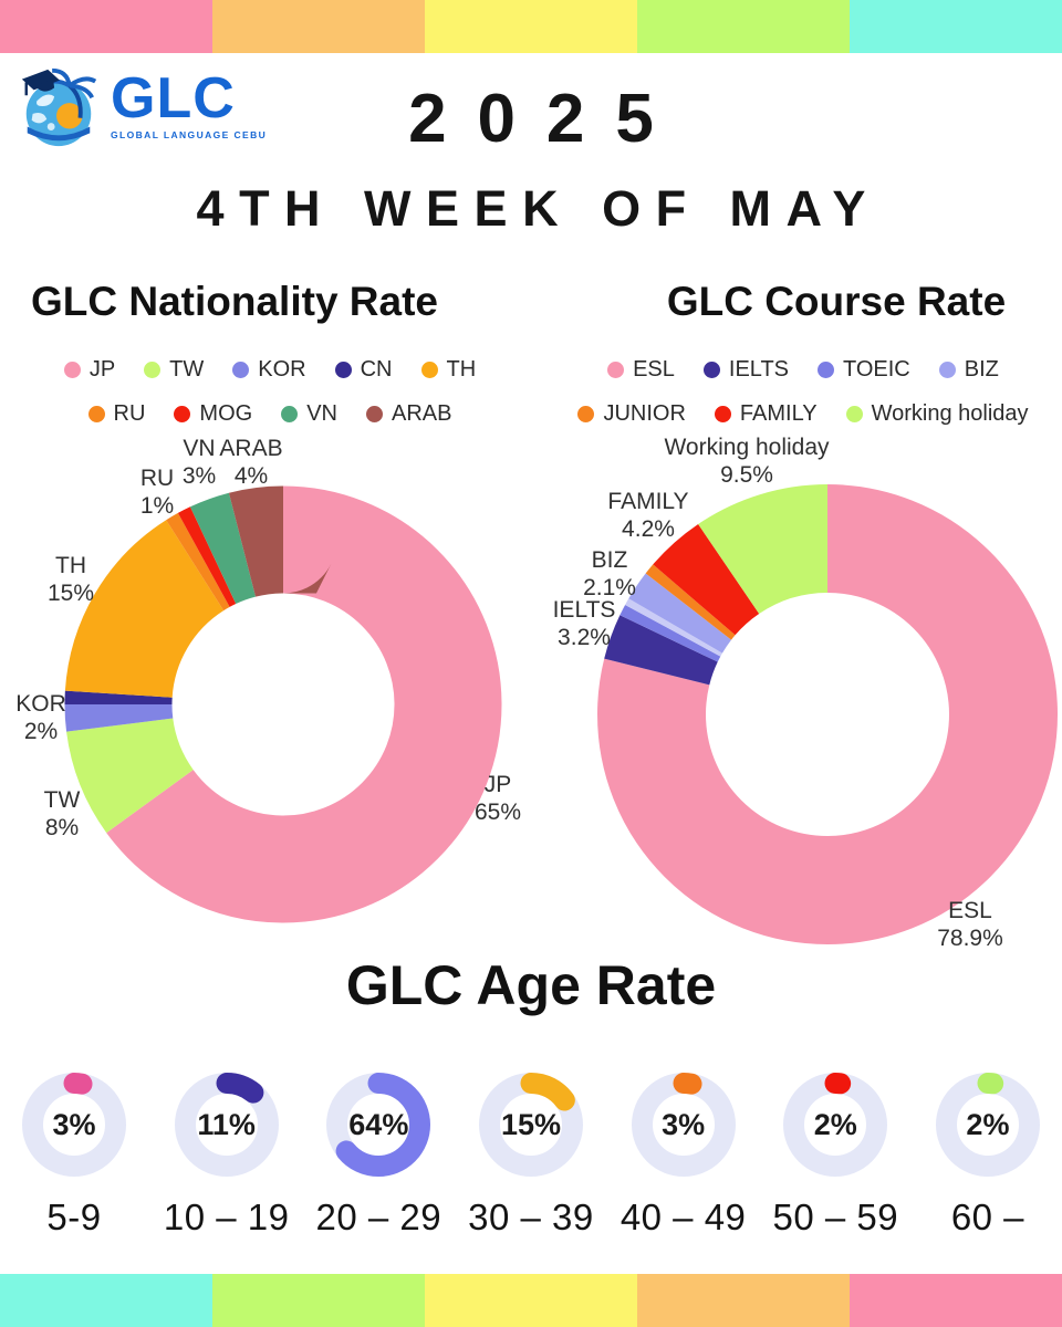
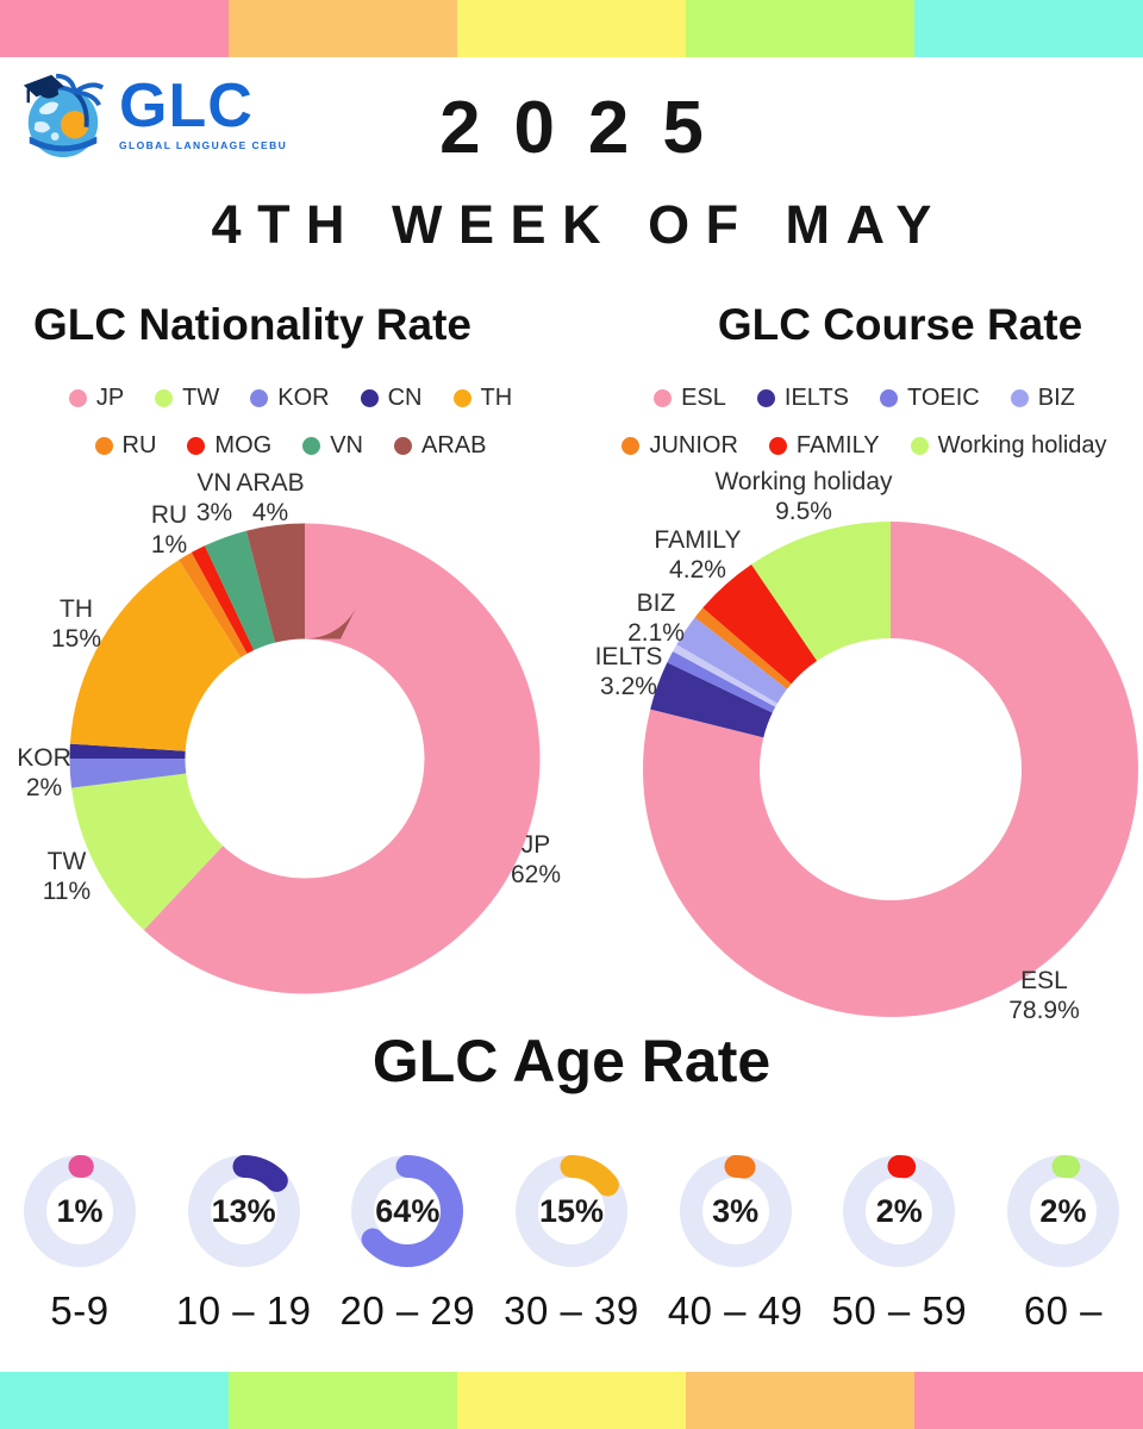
GLC Nationality Rate/JP: 65% -> 62%
GLC Nationality Rate/TW: 8% -> 11%
GLC Age Rate/5-9: 3% -> 1%
GLC Age Rate/10 – 19: 11% -> 13%
